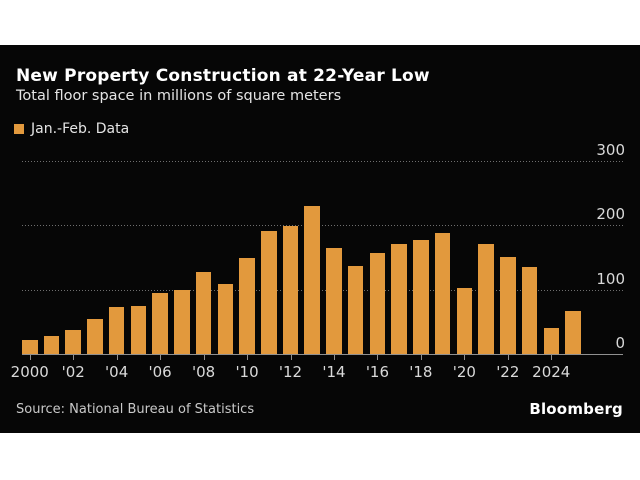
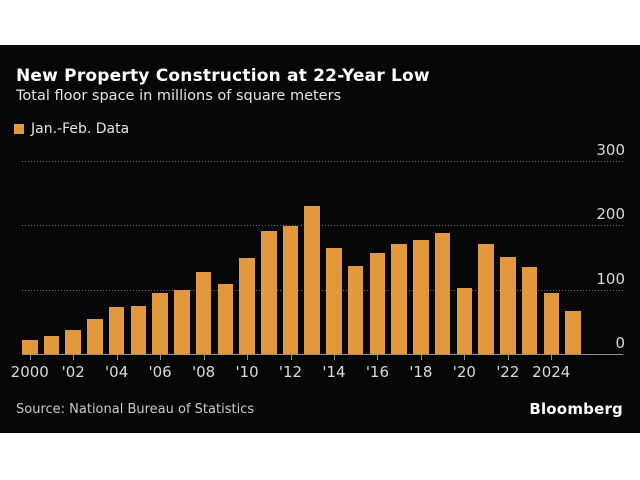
2024: 40 -> 90
